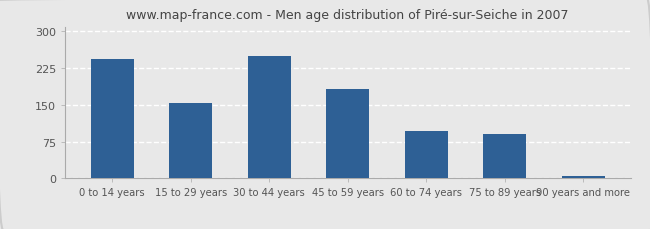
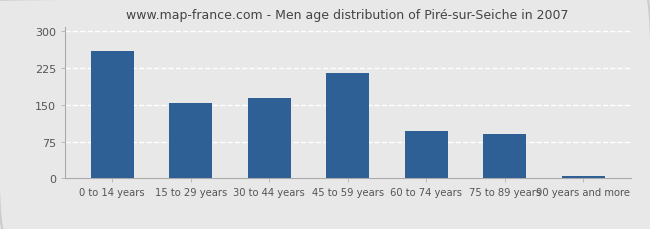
0 to 14 years: 243 -> 260
30 to 44 years: 250 -> 165
45 to 59 years: 182 -> 215
